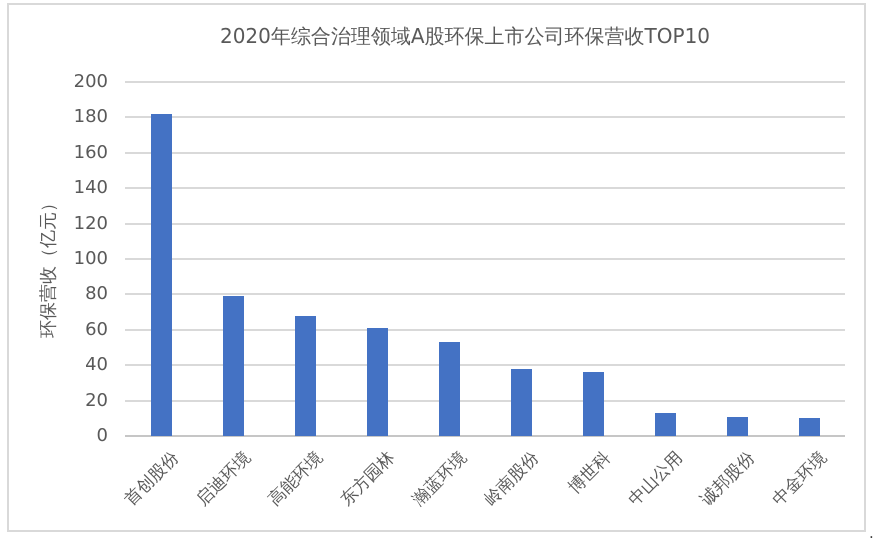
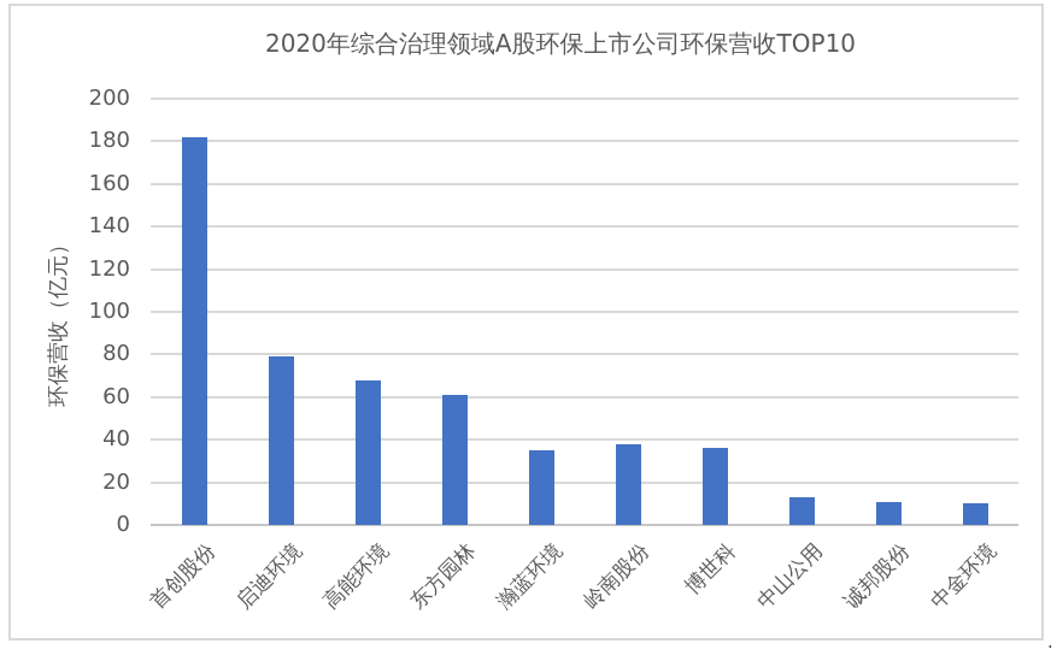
瀚蓝环境: 53 -> 35
